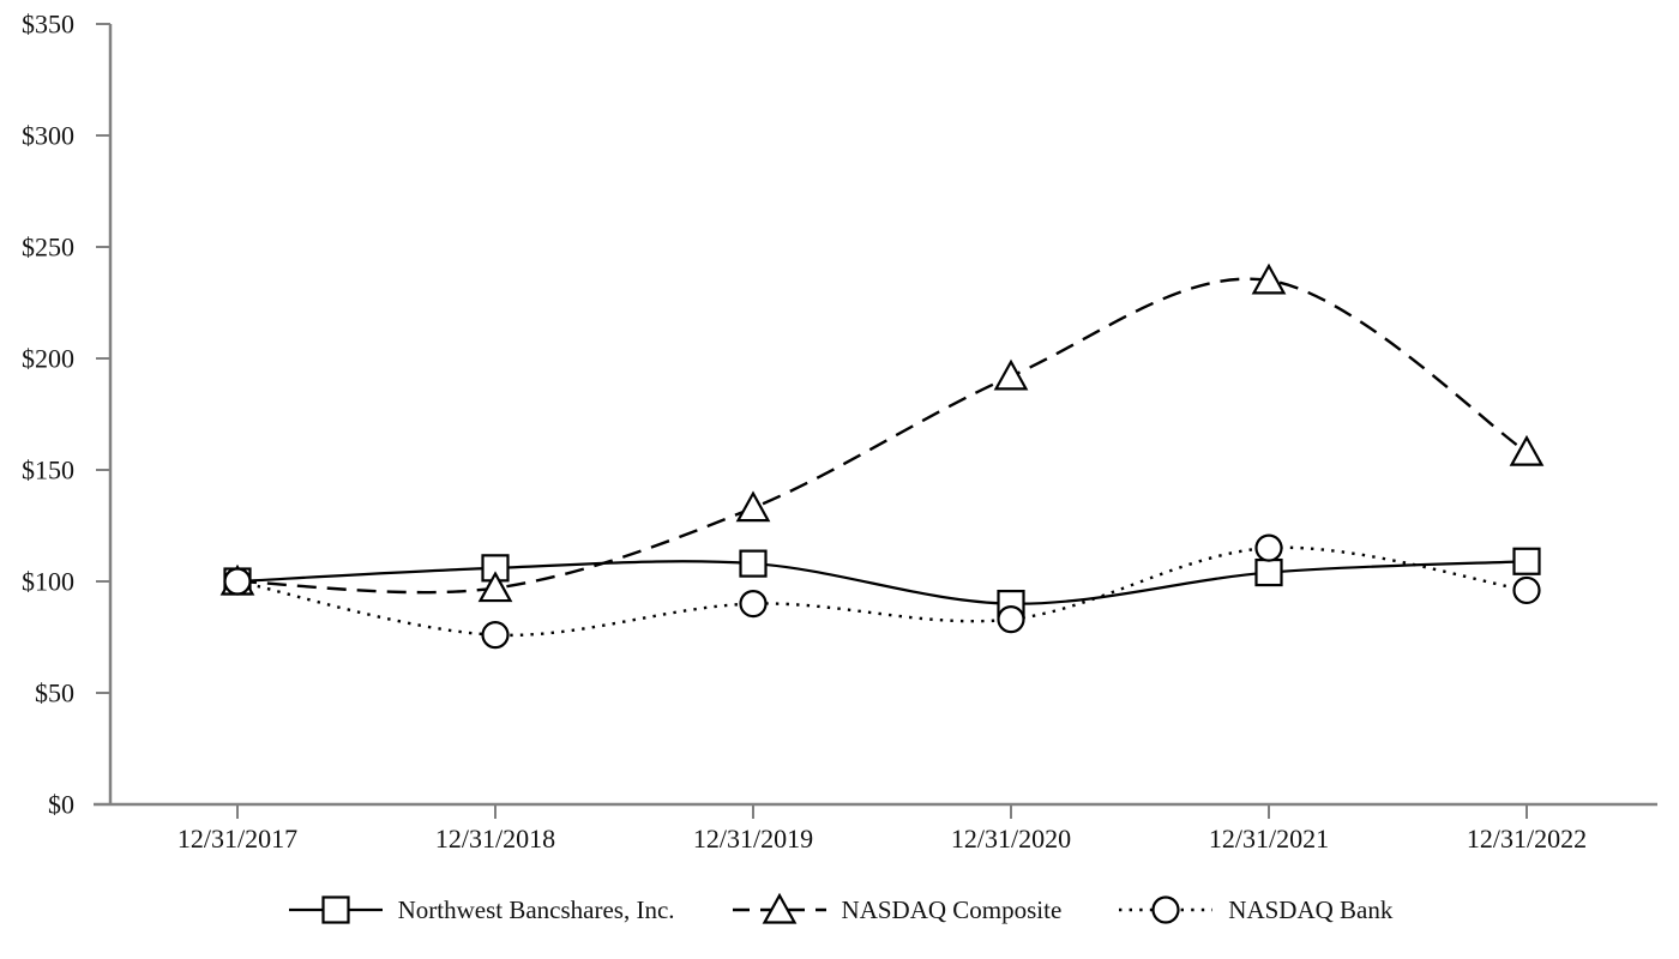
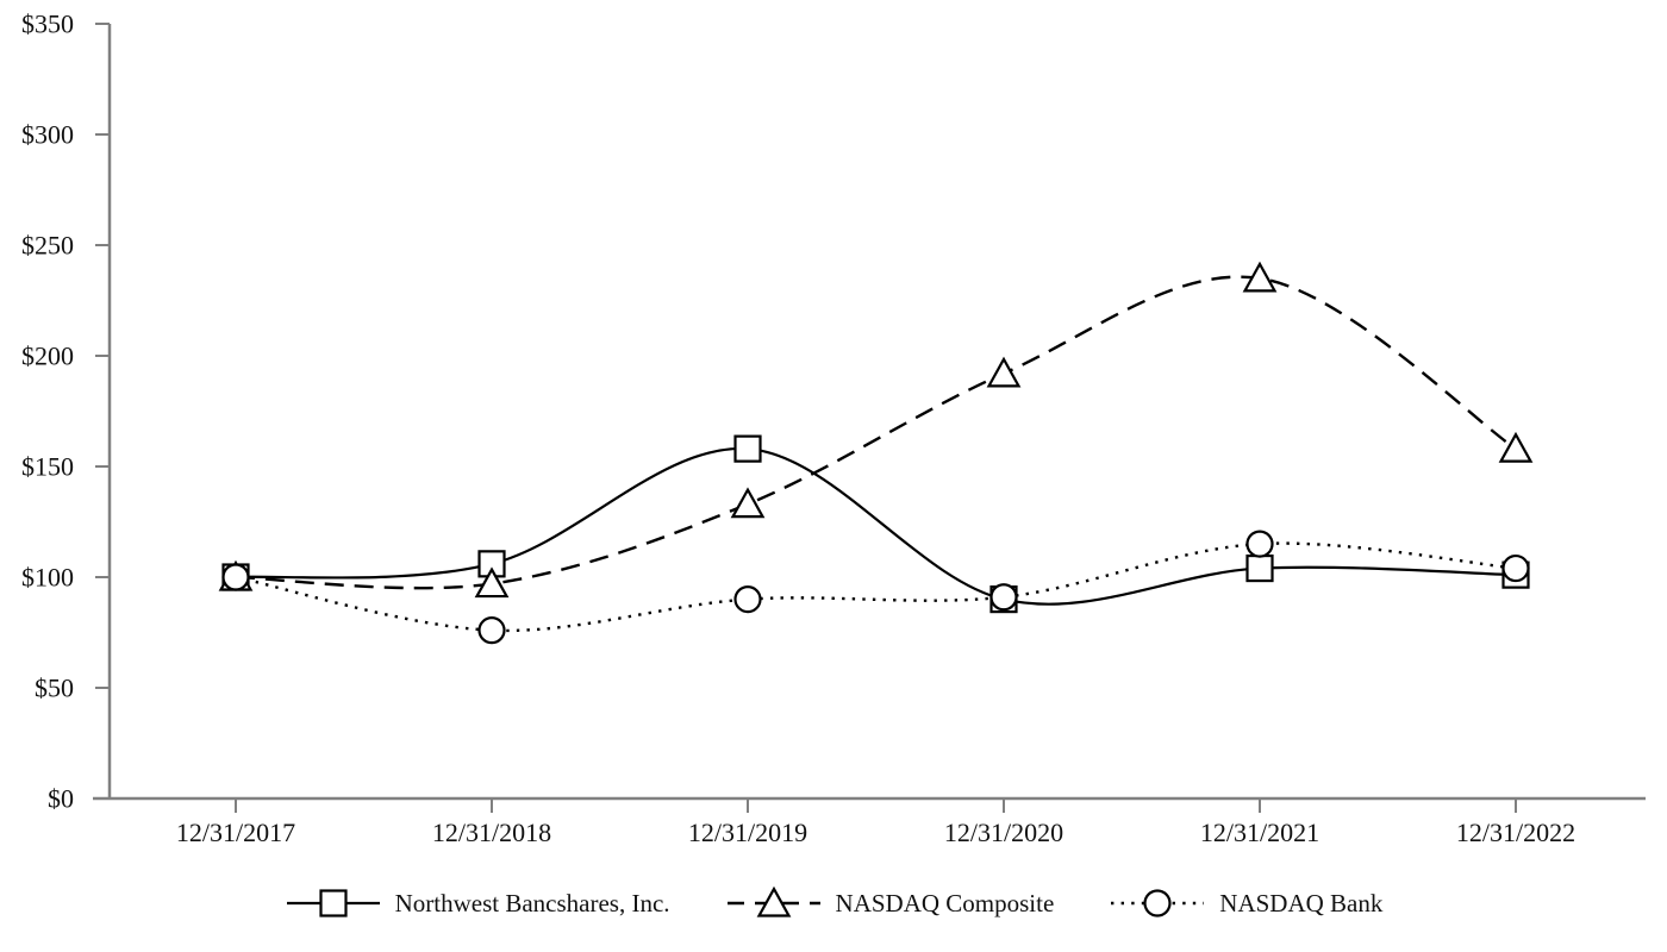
Northwest Bancshares, Inc./12/31/2019: $108 -> $158
NASDAQ Bank/12/31/2020: $83 -> $91
Northwest Bancshares, Inc./12/31/2022: $109 -> $101
NASDAQ Bank/12/31/2022: $96 -> $104
